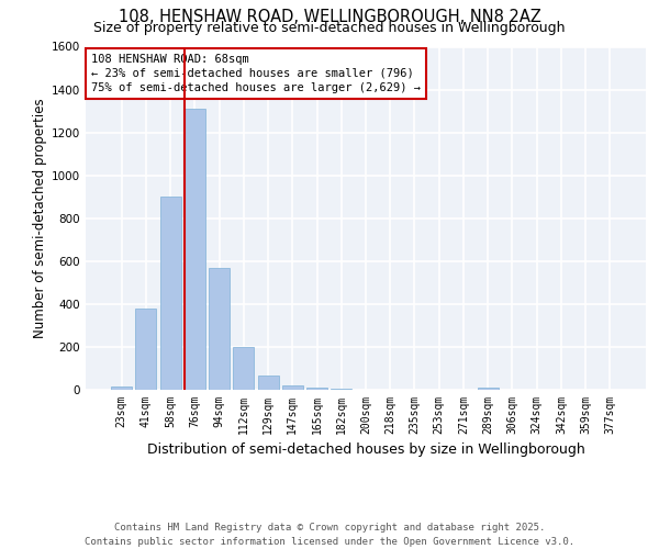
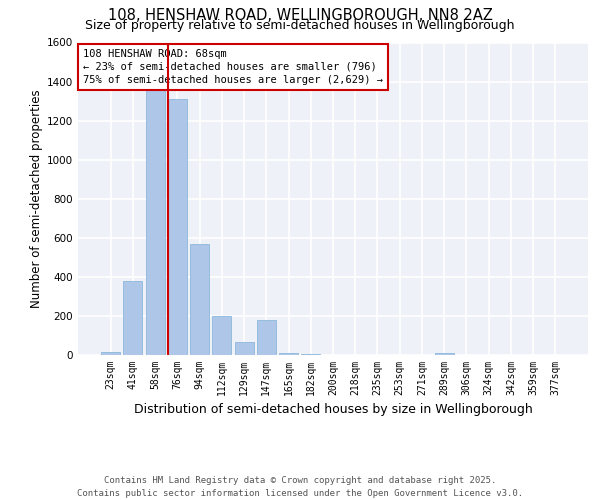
58sqm: 900 -> 1370
147sqm: 20 -> 180
